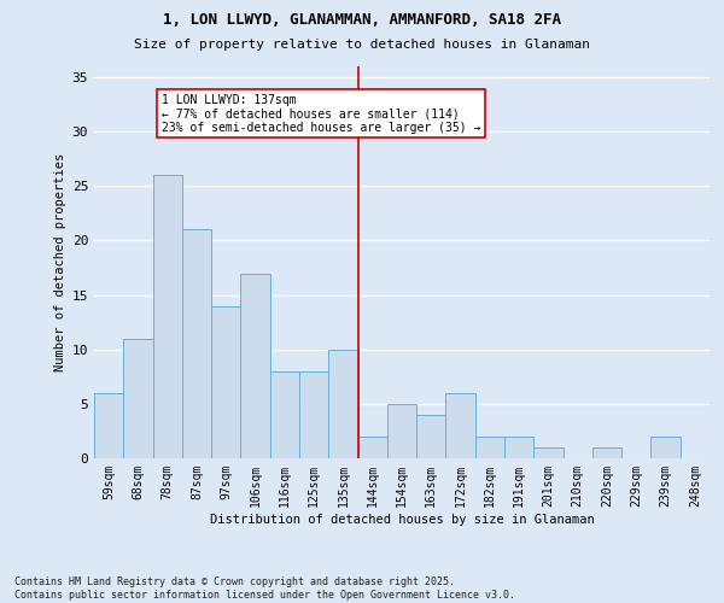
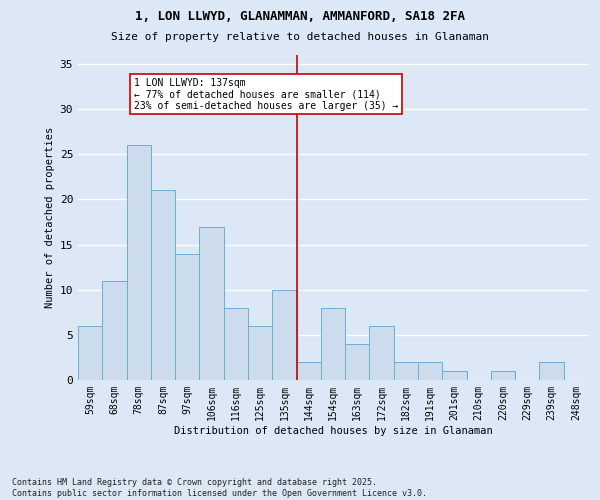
125sqm: 8 -> 6
154sqm: 5 -> 8
